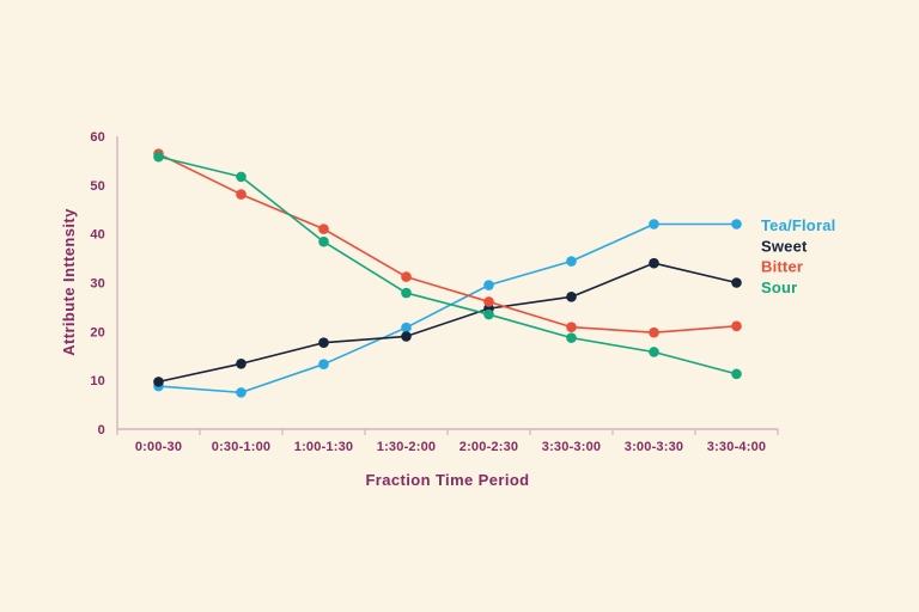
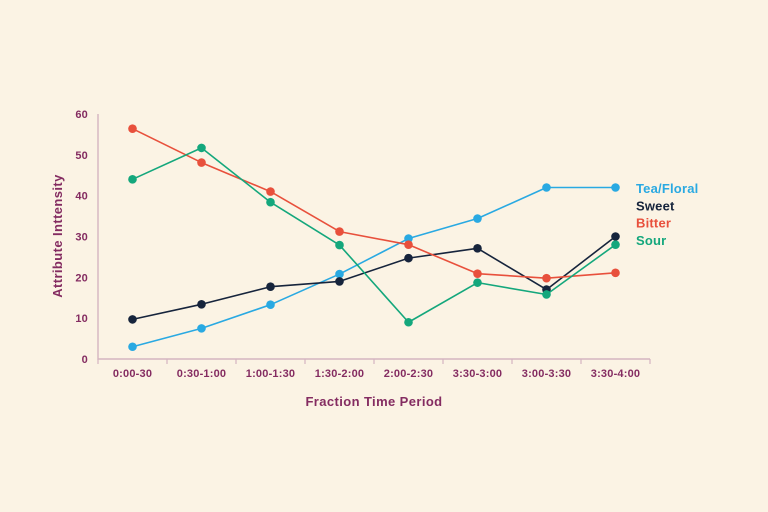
Tea/Floral/0:00-30: 9 -> 3
Sour/0:00-30: 56 -> 44
Bitter/2:00-2:30: 26 -> 28
Sour/2:00-2:30: 24 -> 9
Sweet/3:00-3:30: 34 -> 17
Sour/3:30-4:00: 11 -> 28
